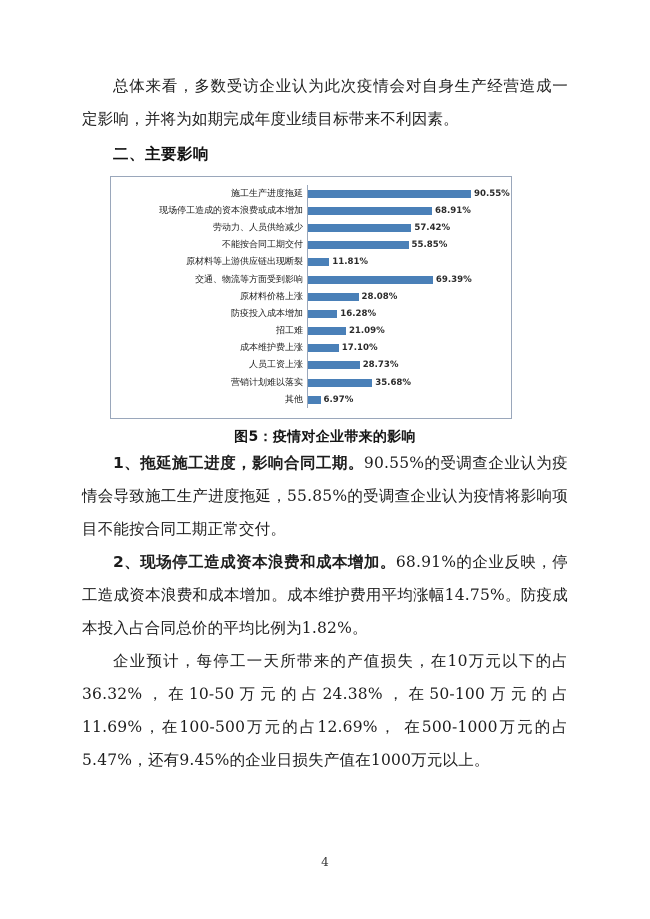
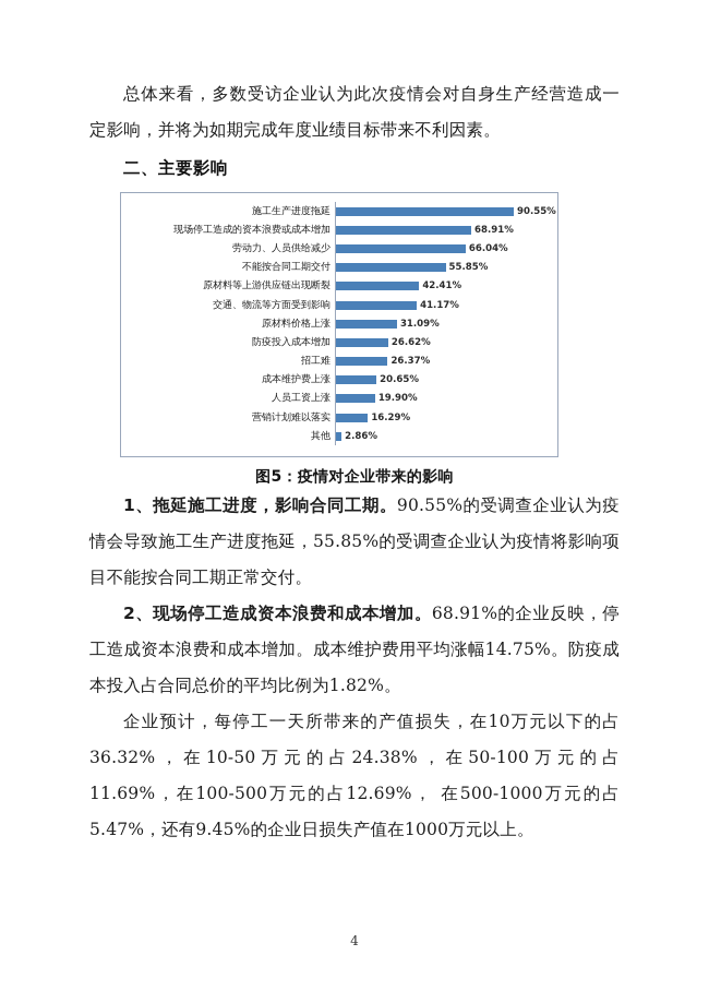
劳动力、人员供给减少: 57.42% -> 66.04%
原材料等上游供应链出现断裂: 11.81% -> 42.41%
交通、物流等方面受到影响: 69.39% -> 41.17%
原材料价格上涨: 28.08% -> 31.09%
防疫投入成本增加: 16.28% -> 26.62%
招工难: 21.09% -> 26.37%
成本维护费上涨: 17.10% -> 20.65%
人员工资上涨: 28.73% -> 19.90%
营销计划难以落实: 35.68% -> 16.29%
其他: 6.97% -> 2.86%
